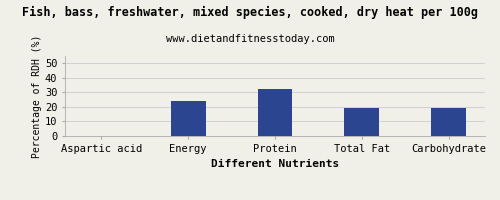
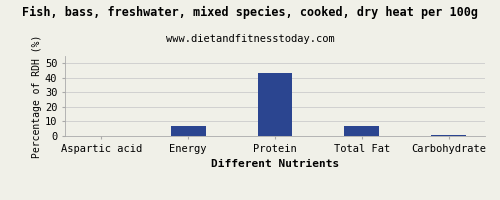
Energy: 24 -> 7
Protein: 32 -> 43
Total Fat: 19 -> 7
Carbohydrate: 19 -> 0
